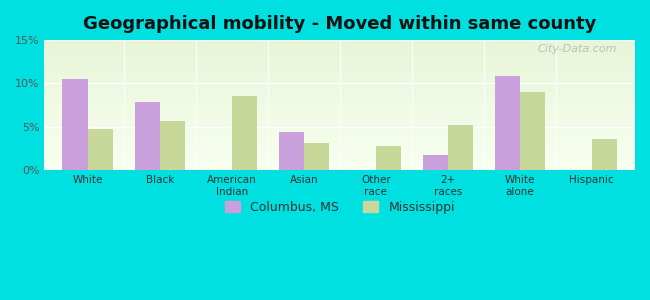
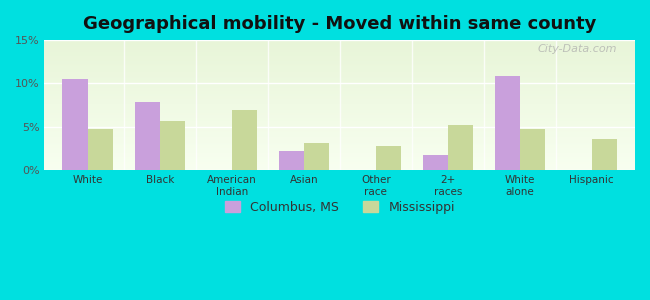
Mississippi/American Indian: 8.6% -> 7.0%
Columbus, MS/Asian: 4.4% -> 2.2%
Mississippi/White alone: 9.0% -> 4.7%
